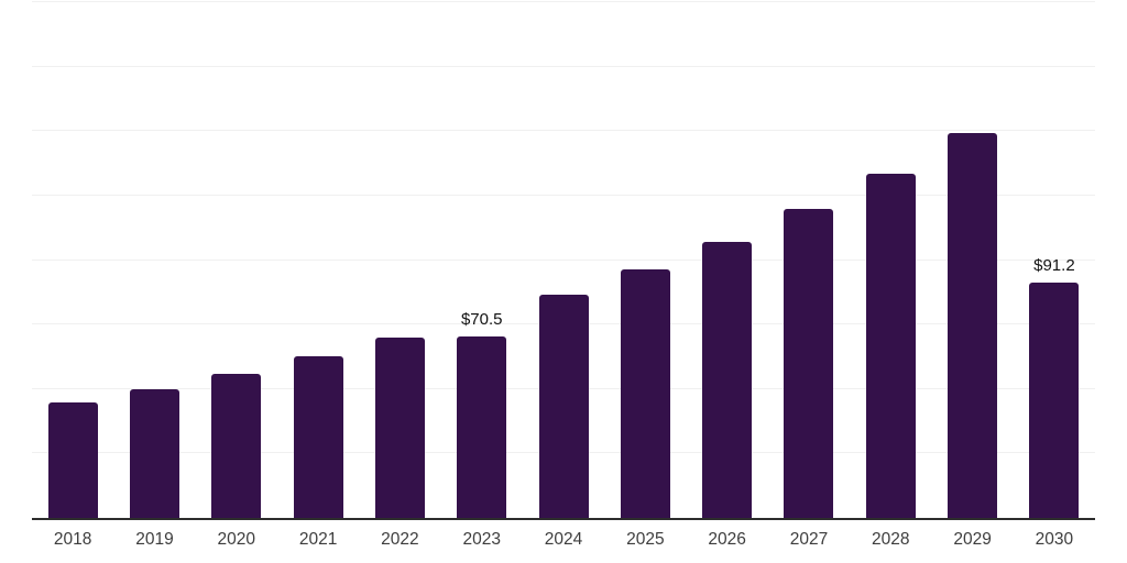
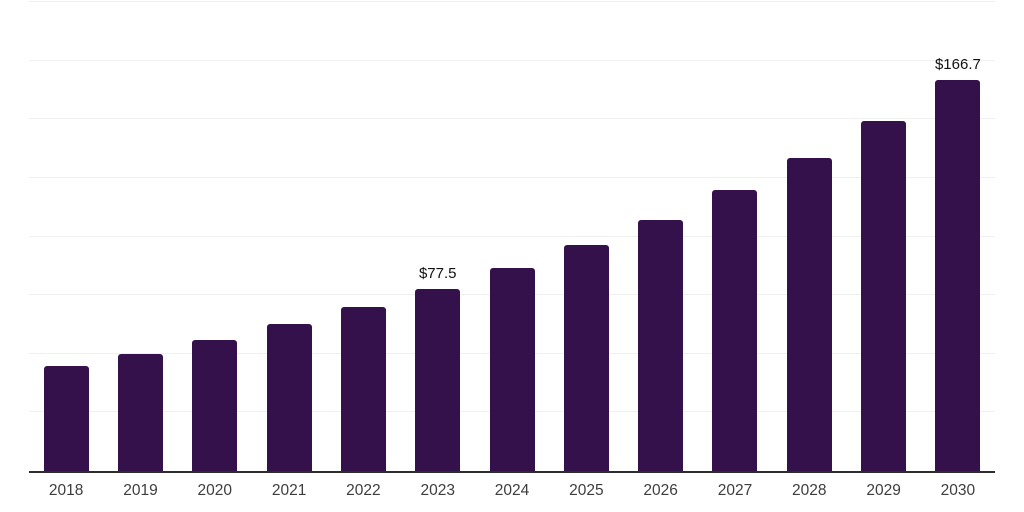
2023: $70.5 -> $77.5
2030: $91.2 -> $166.7
